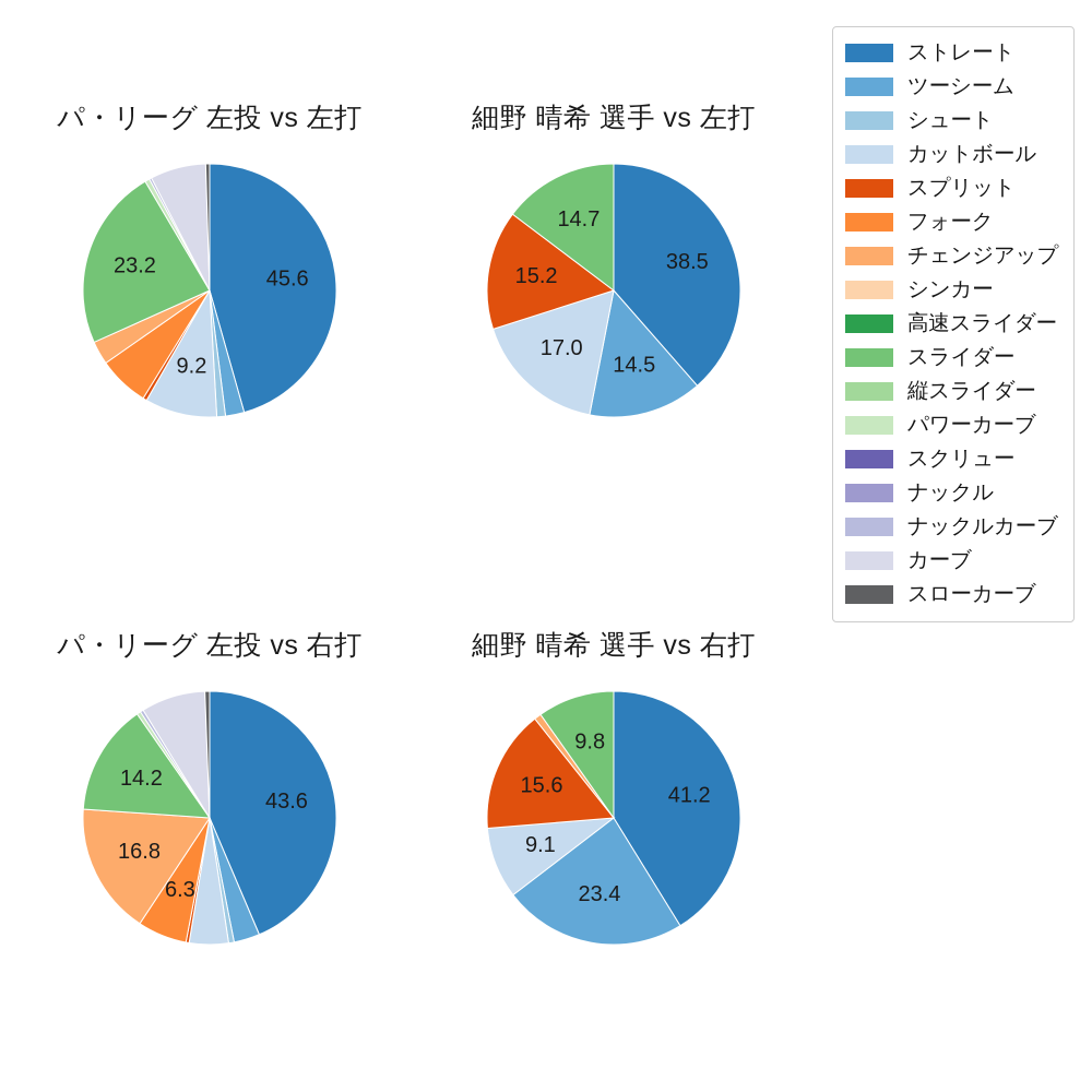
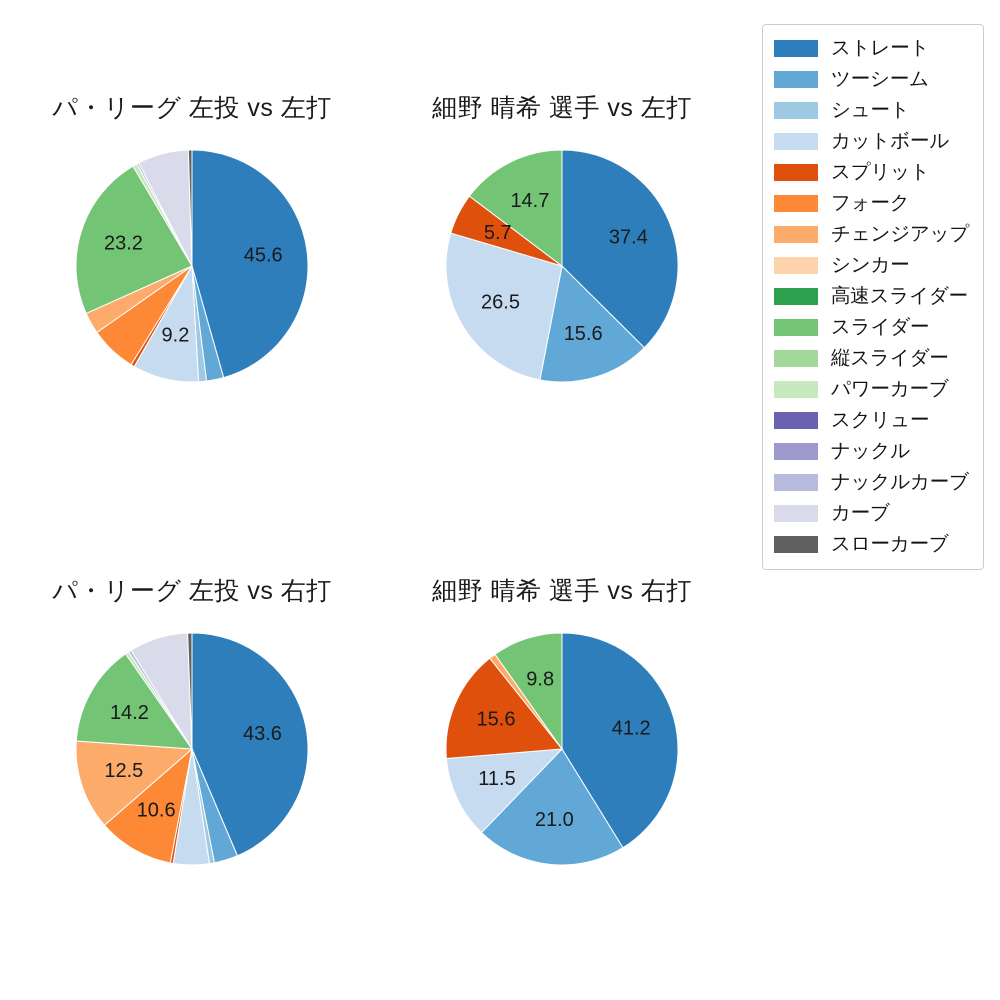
細野 晴希 選手 vs 左打/ストレート: 38.5 -> 37.4
細野 晴希 選手 vs 左打/ツーシーム: 14.5 -> 15.6
細野 晴希 選手 vs 左打/カットボール: 17.0 -> 26.5
細野 晴希 選手 vs 左打/スプリット: 15.2 -> 5.7
パ・リーグ 左投 vs 右打/フォーク: 6.3 -> 10.6
パ・リーグ 左投 vs 右打/チェンジアップ: 16.8 -> 12.5
細野 晴希 選手 vs 右打/ツーシーム: 23.4 -> 21.0
細野 晴希 選手 vs 右打/カットボール: 9.1 -> 11.5
